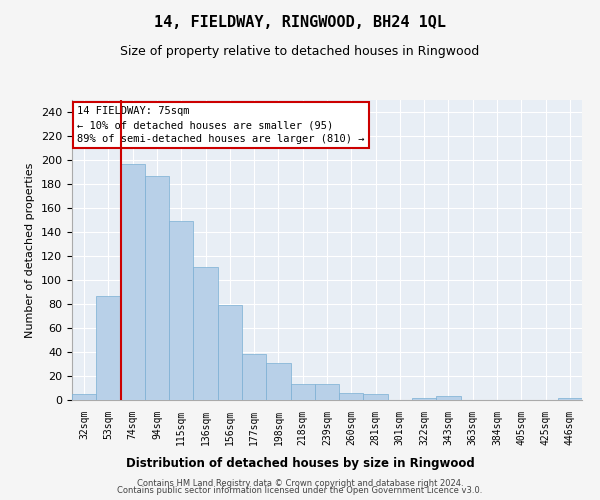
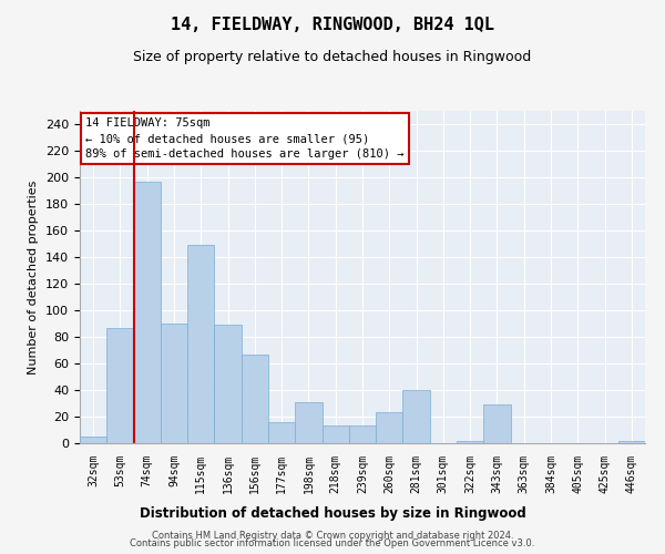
94sqm: 187 -> 90
136sqm: 111 -> 89
156sqm: 79 -> 67
177sqm: 38 -> 16
260sqm: 6 -> 23
281sqm: 5 -> 40
343sqm: 3 -> 29
